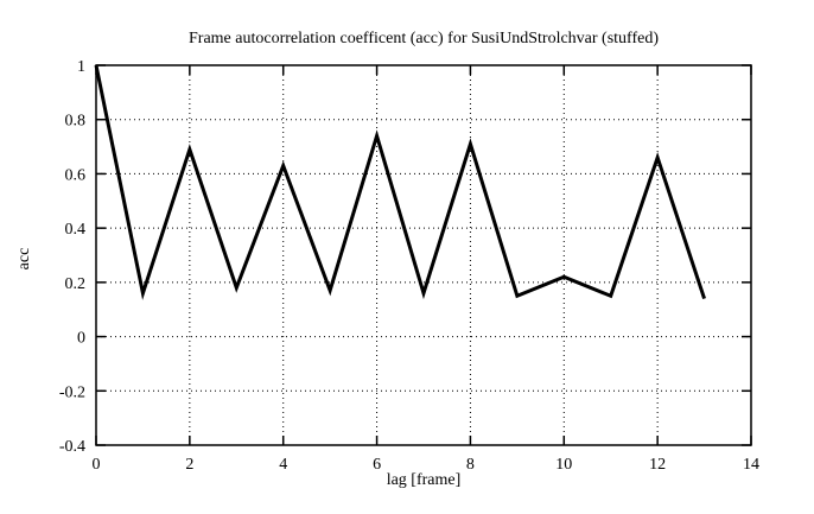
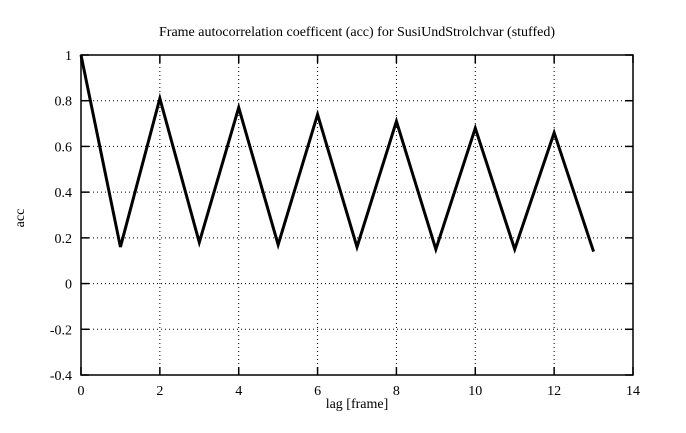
2: 0.69 -> 0.81
4: 0.63 -> 0.77
10: 0.22 -> 0.68
